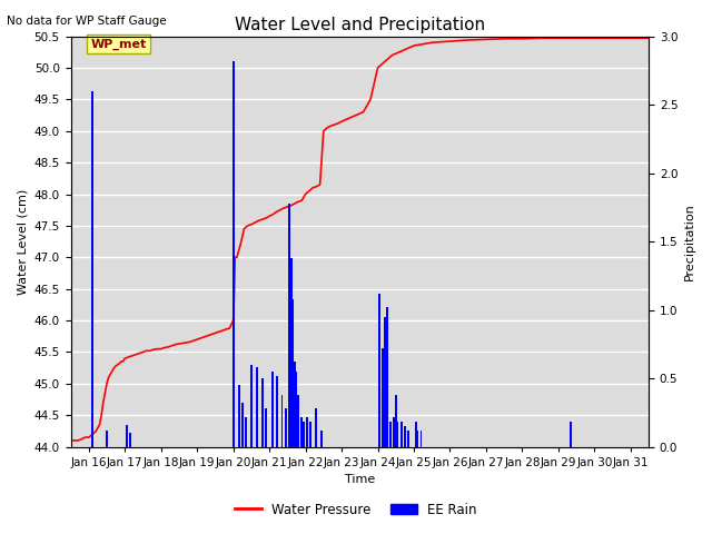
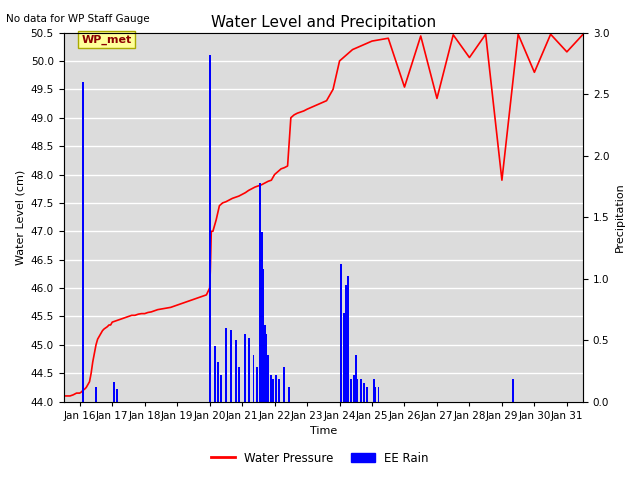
Water Pressure/Jan 26: 50.42 -> 49.54
Water Pressure/Jan 27: 50.45 -> 49.34
Water Pressure/Jan 28: 50.46 -> 50.06
Water Pressure/Jan 29: 50.47 -> 47.90
Water Pressure/Jan 30: 50.47 -> 49.80
Water Pressure/Jan 31: 50.47 -> 50.16
